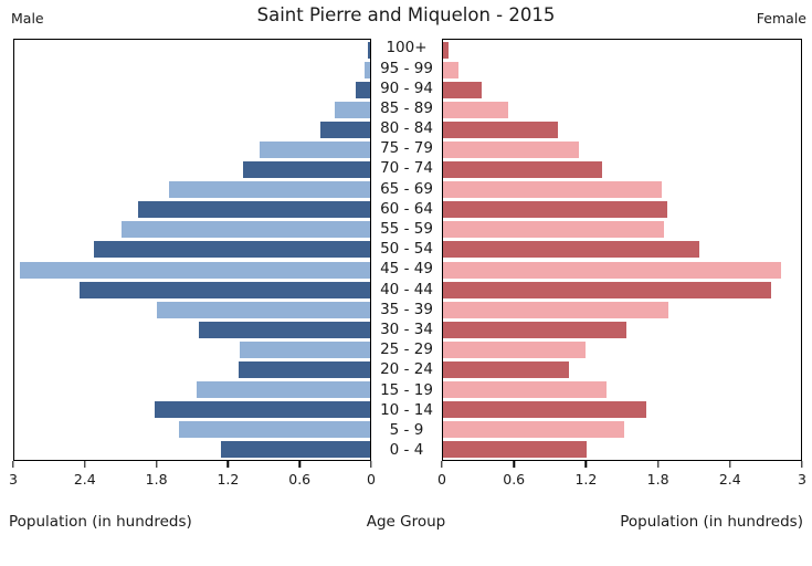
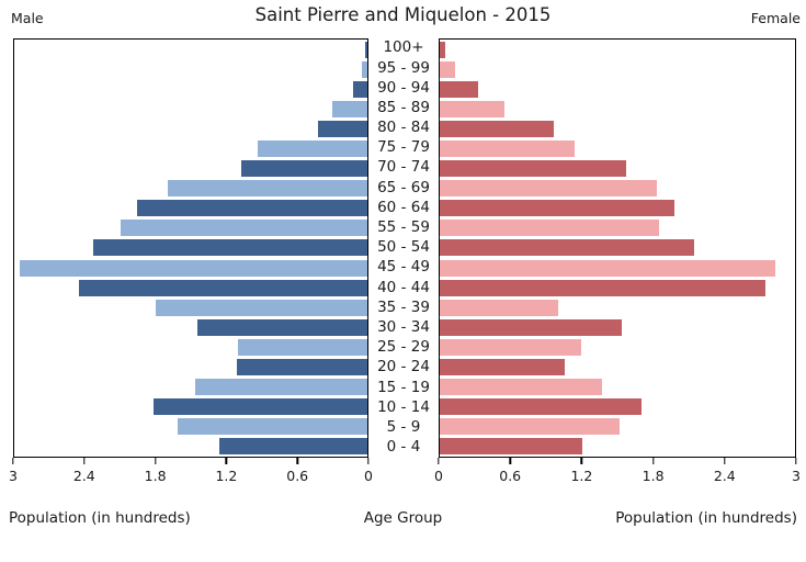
Female/70 - 74: 1.33 -> 1.57
Female/60 - 64: 1.88 -> 1.98
Female/35 - 39: 1.89 -> 1.00
